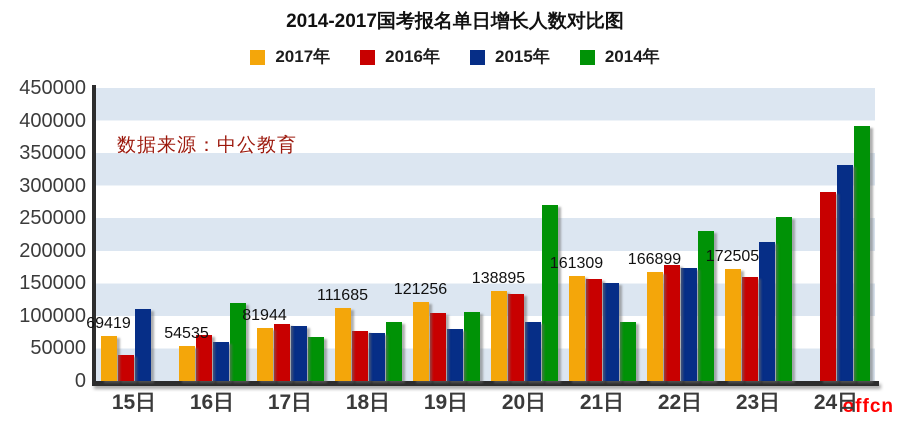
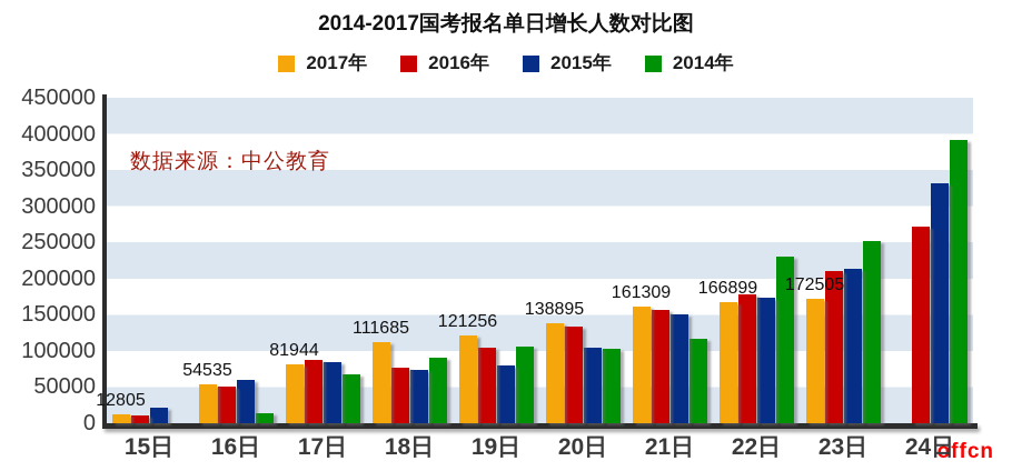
2017年/15日: 69419 -> 12805
2016年/15日: 40000 -> 10000
2015年/15日: 110000 -> 20000
2016年/16日: 70000 -> 50000
2014年/16日: 120000 -> 10000
2015年/20日: 90000 -> 100000
2014年/20日: 270000 -> 100000
2014年/21日: 90000 -> 120000
2016年/23日: 160000 -> 210000
2016年/24日: 290000 -> 270000
